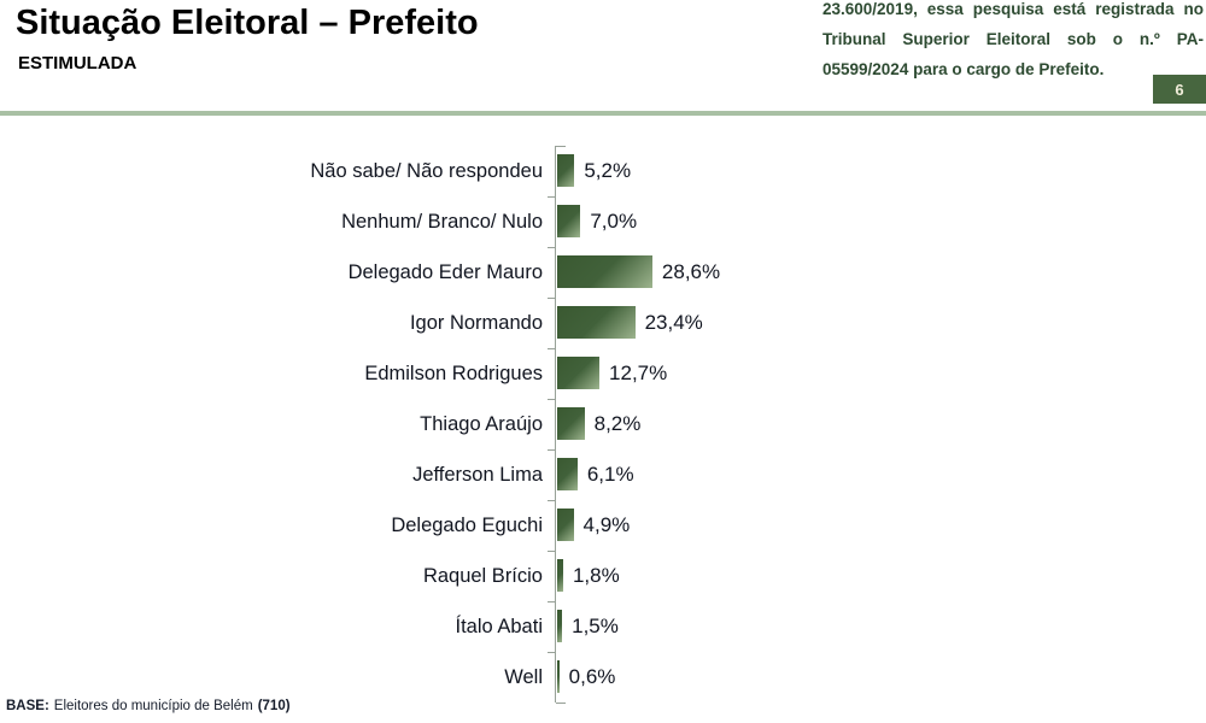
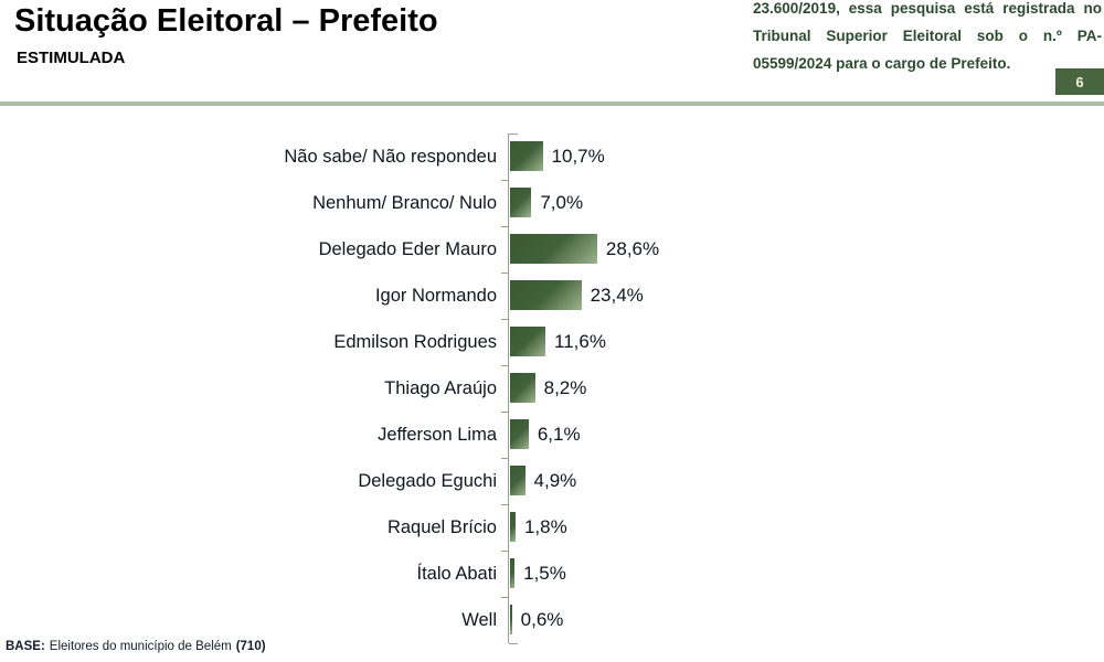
Não sabe/ Não respondeu: 5,2% -> 10,7%
Edmilson Rodrigues: 12,7% -> 11,6%
